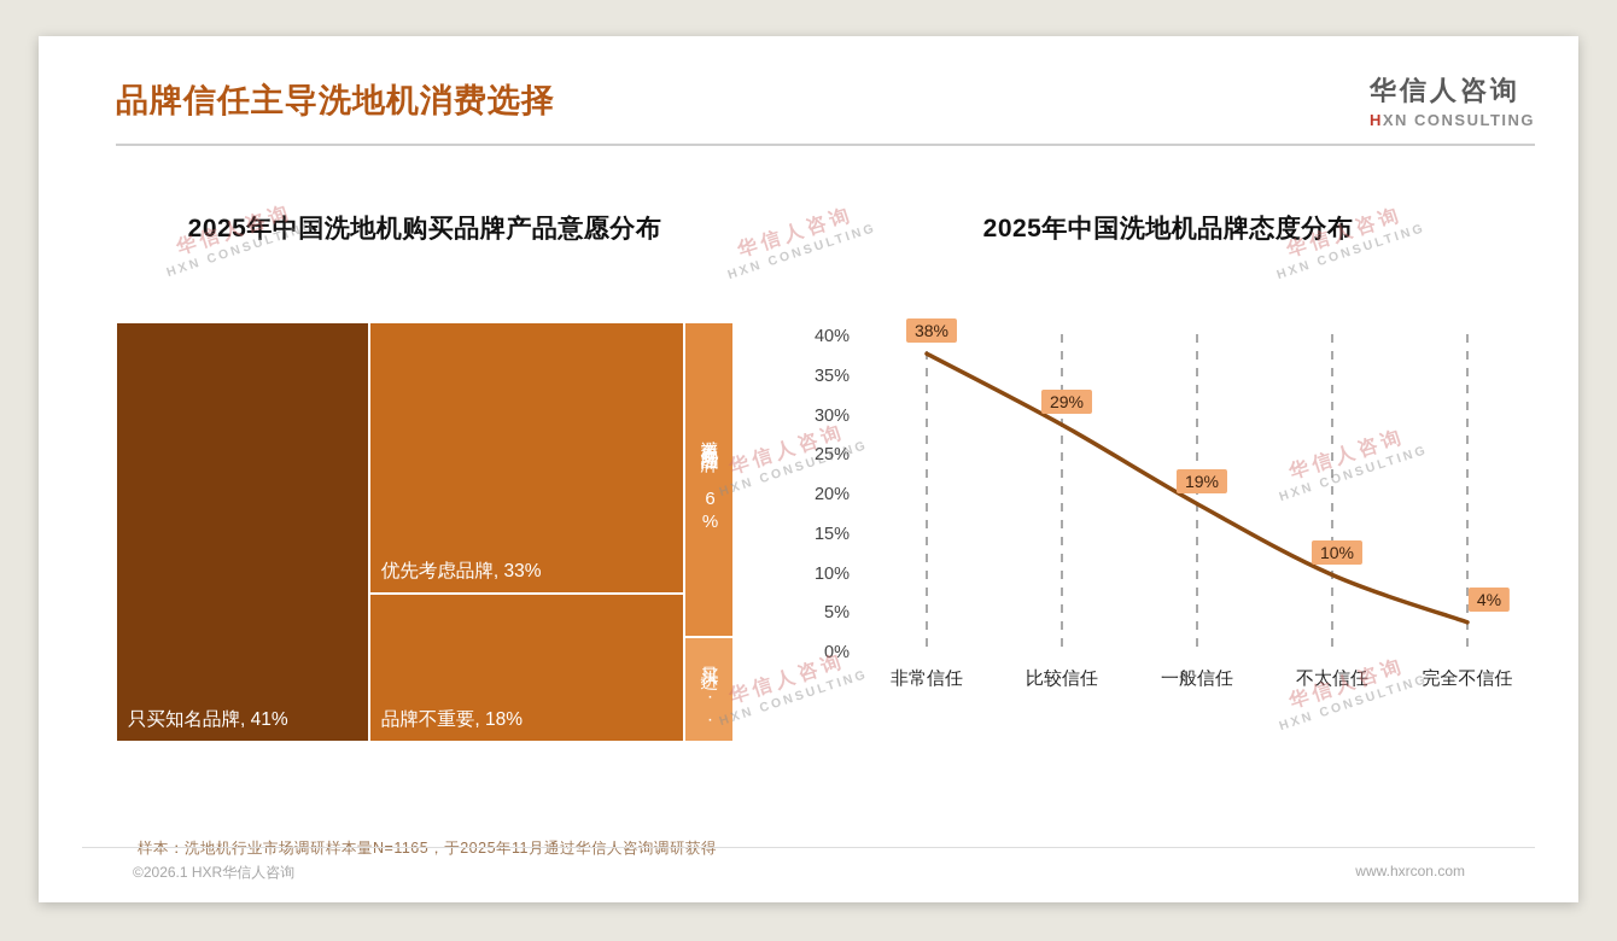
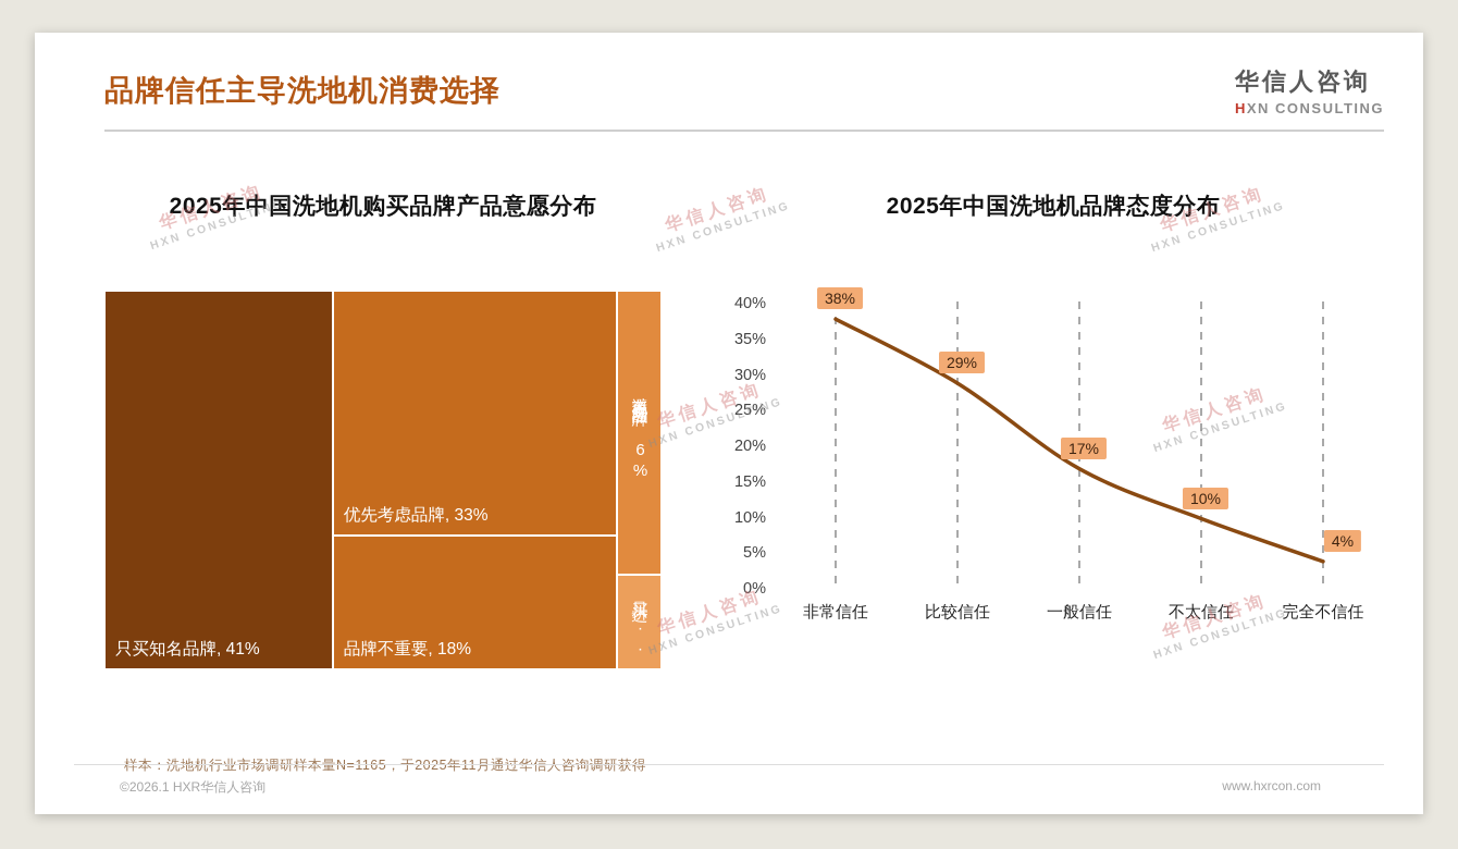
2025年中国洗地机品牌态度分布/一般信任: 19% -> 17%
